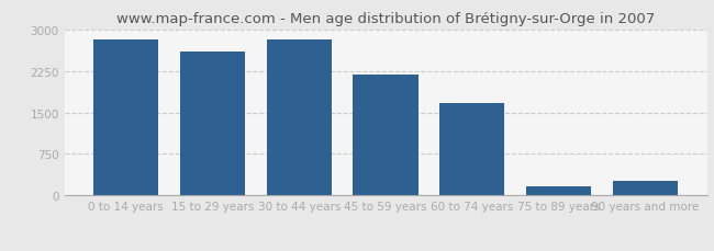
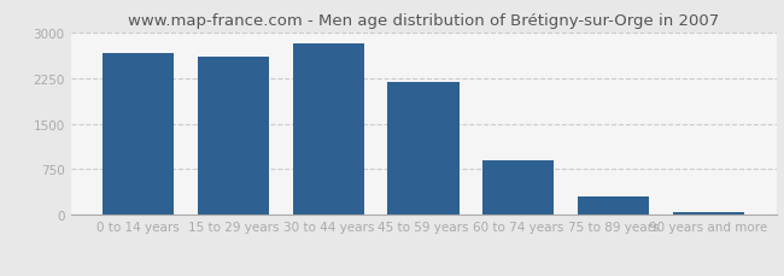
0 to 14 years: 2820 -> 2650
60 to 74 years: 1660 -> 900
75 to 89 years: 160 -> 300
90 years and more: 260 -> 40
